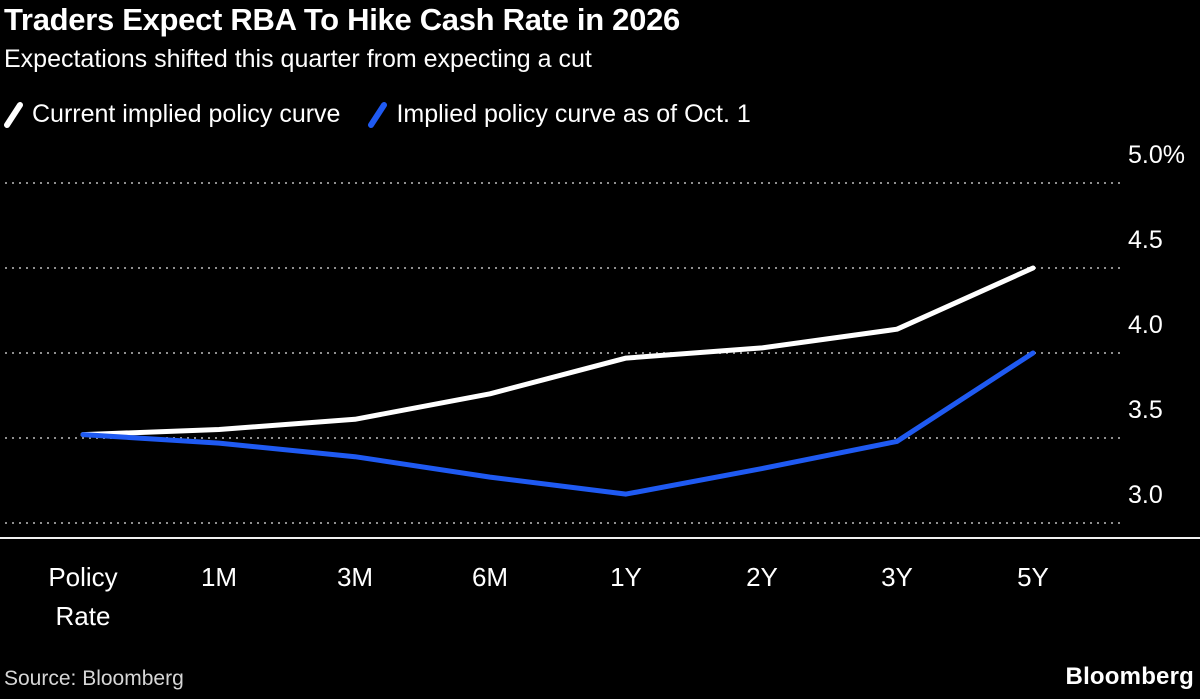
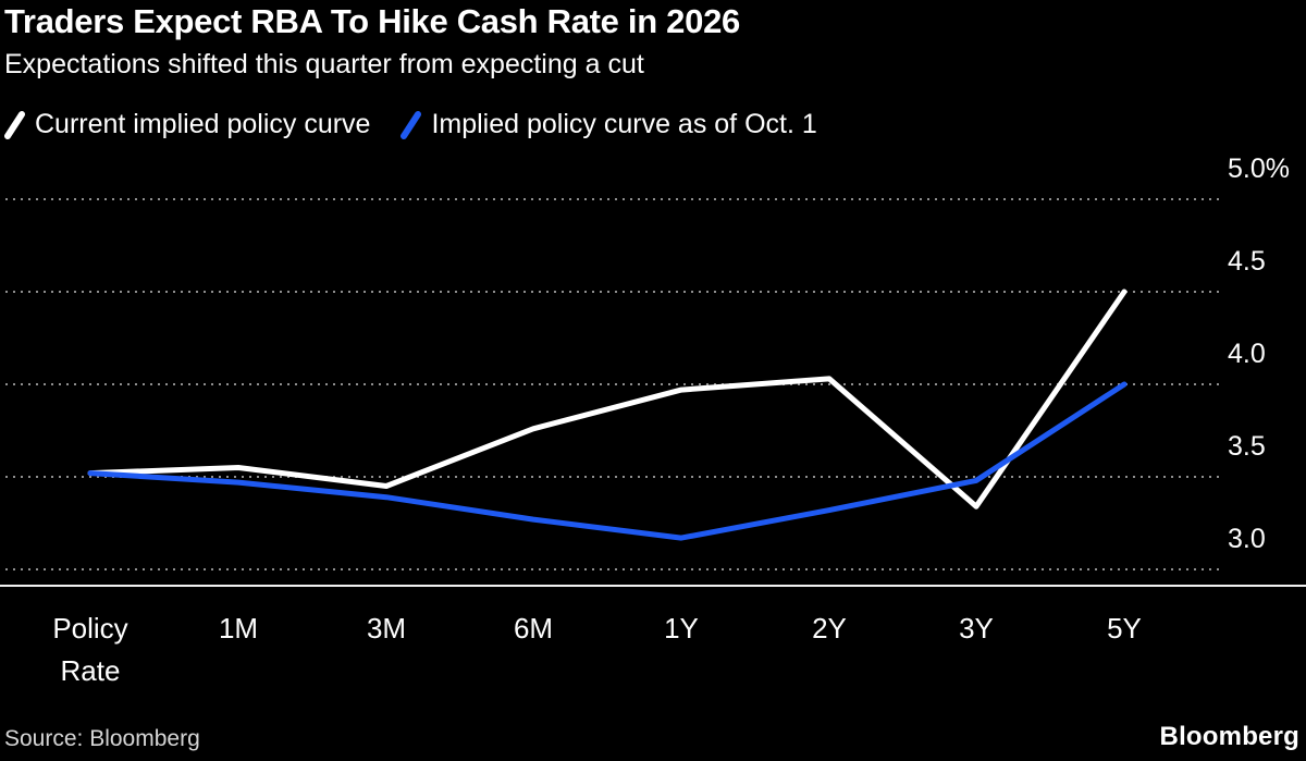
Current implied policy curve/3M: 3.61% -> 3.45%
Current implied policy curve/3Y: 4.14% -> 3.34%
